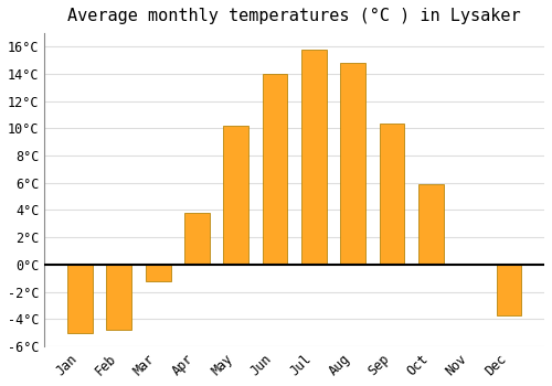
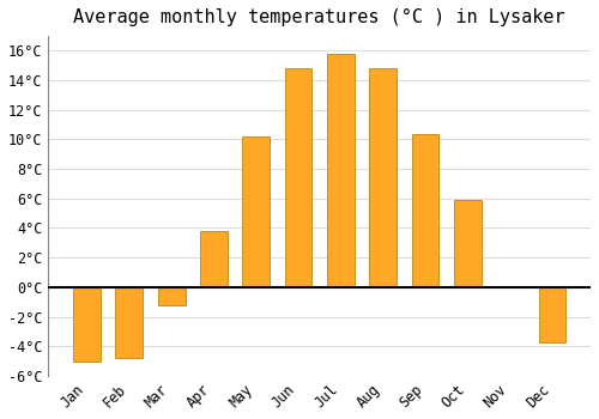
Jun: 14.0°C -> 14.8°C
